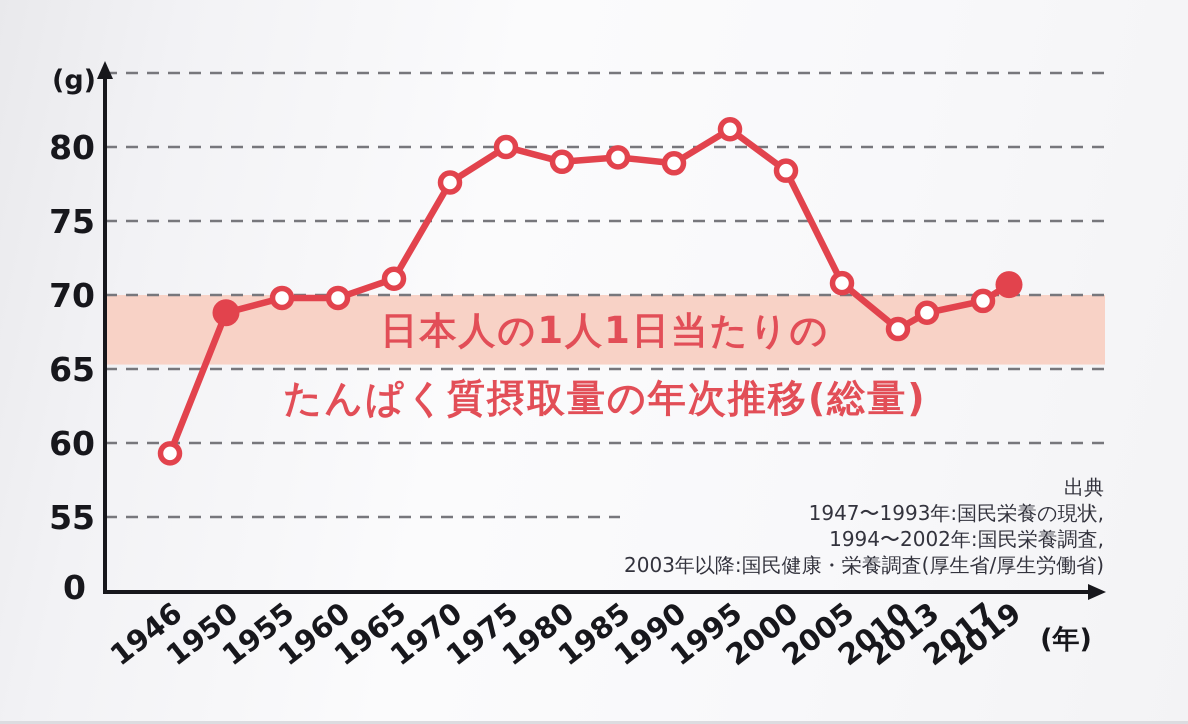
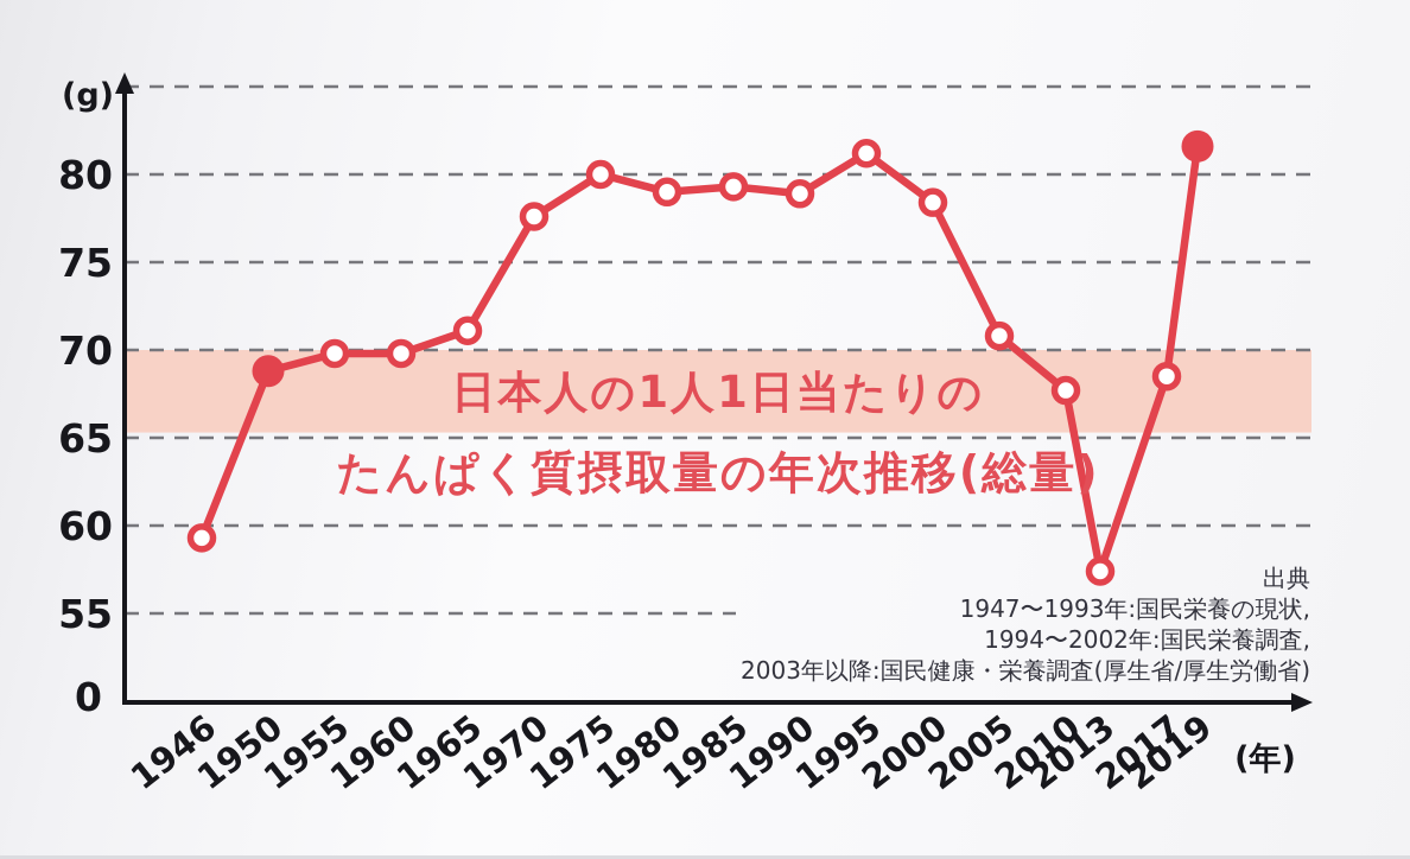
2013: 68.8 -> 57.4
2017: 69.6 -> 68.5
2019: 70.7 -> 81.6
